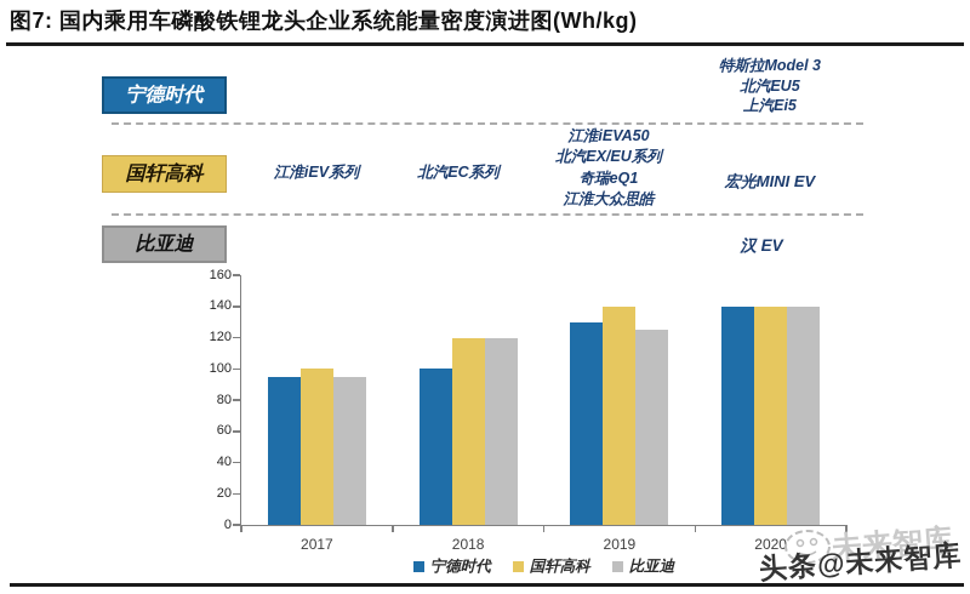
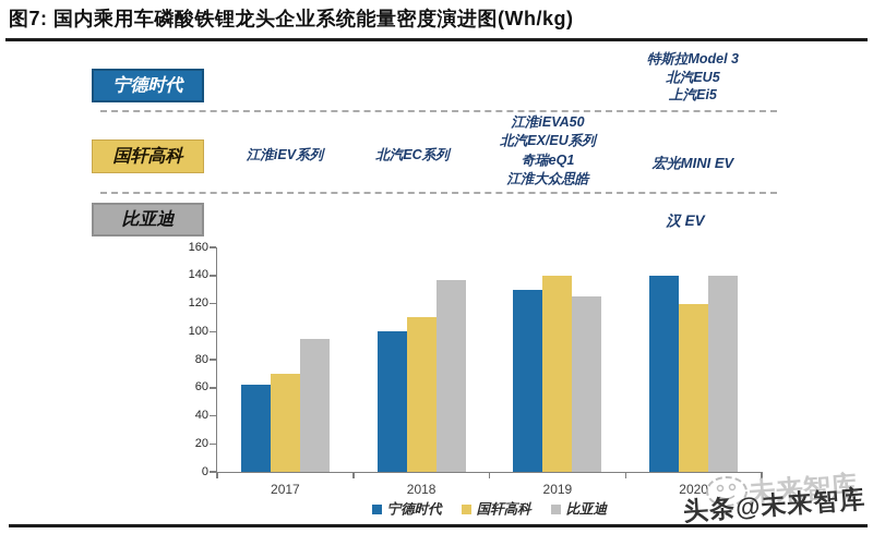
宁德时代/2017: 95 -> 62
国轩高科/2017: 100 -> 70
国轩高科/2018: 120 -> 110
比亚迪/2018: 120 -> 137
国轩高科/2020: 140 -> 120
